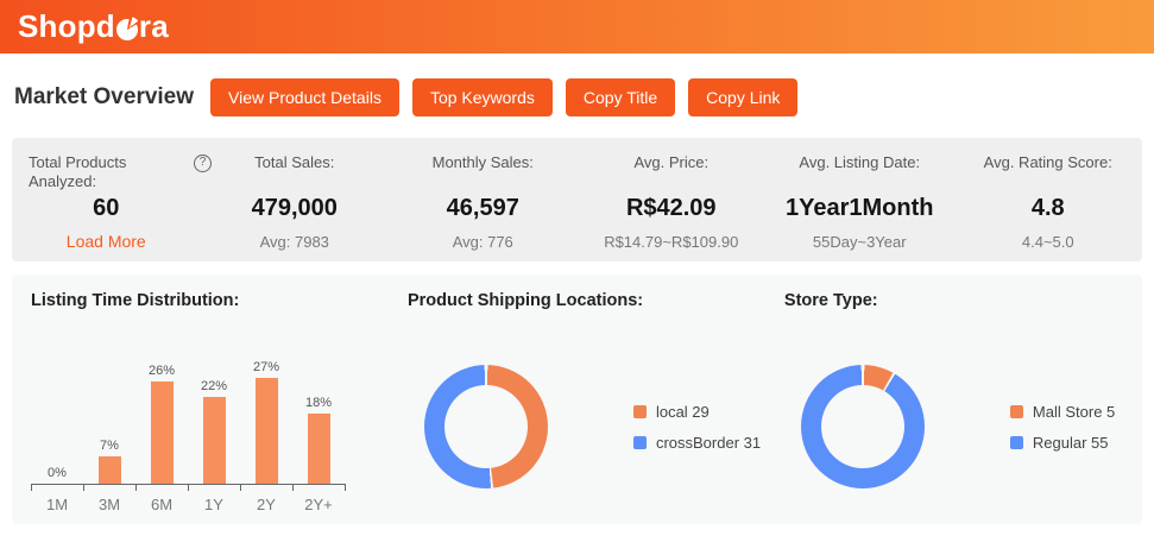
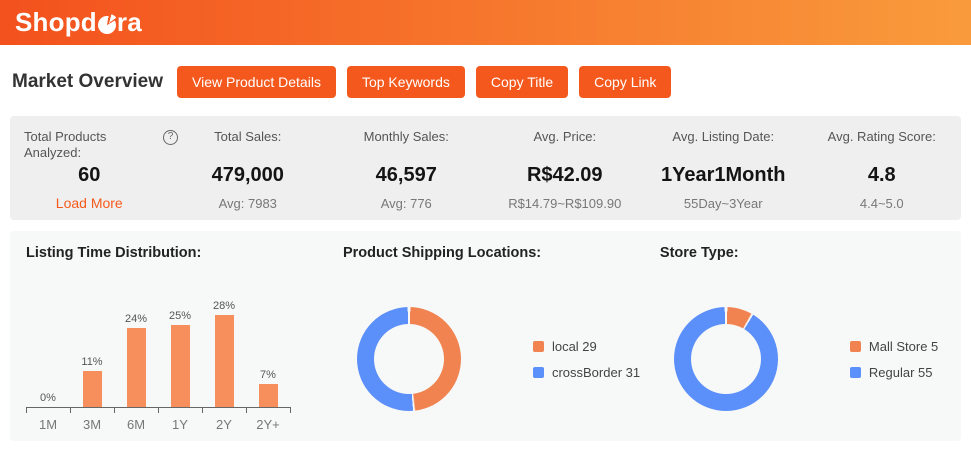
Listing Time Distribution:/3M: 7% -> 11%
Listing Time Distribution:/6M: 26% -> 24%
Listing Time Distribution:/1Y: 22% -> 25%
Listing Time Distribution:/2Y: 27% -> 28%
Listing Time Distribution:/2Y+: 18% -> 7%
